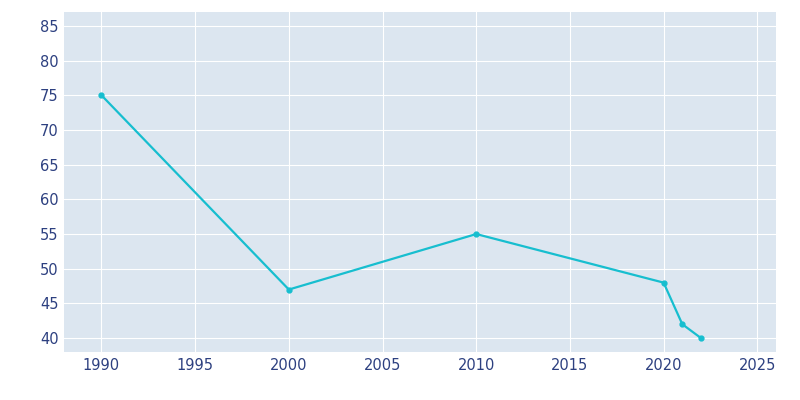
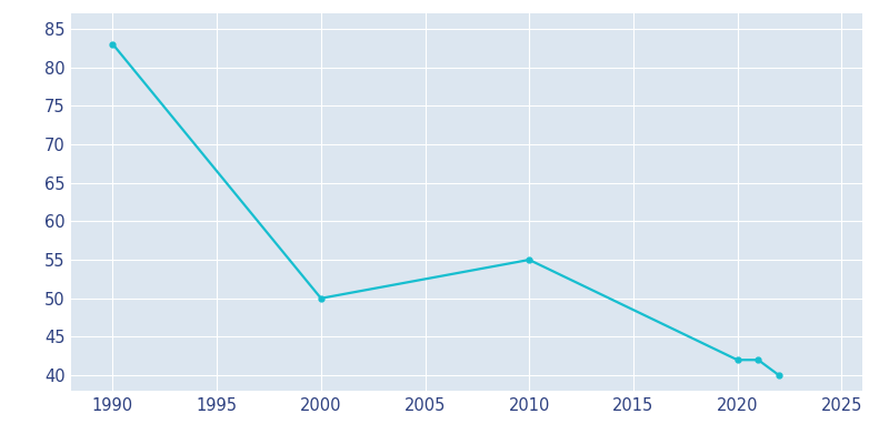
1990: 75 -> 83
2000: 47 -> 50
2020: 48 -> 42
